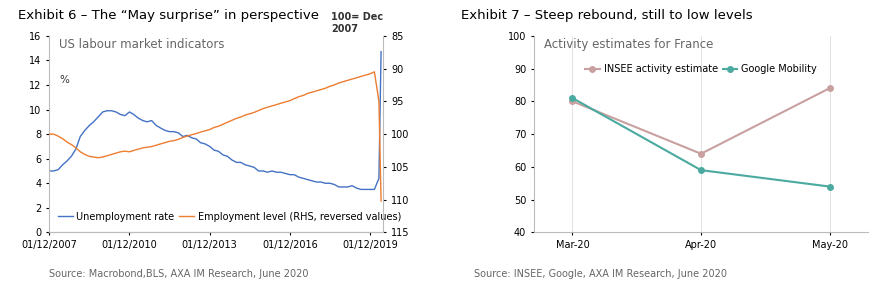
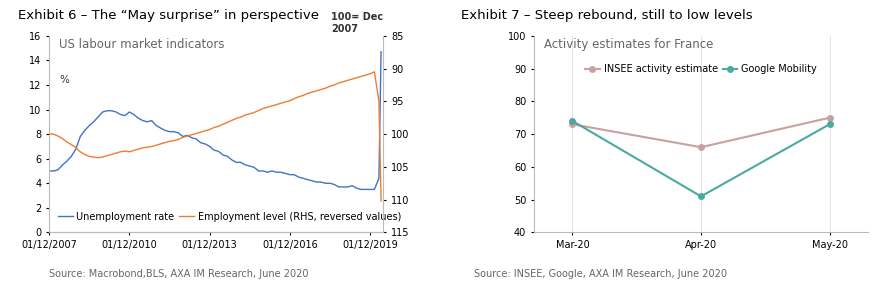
INSEE activity estimate/Mar-20: 80 -> 73
Google Mobility/Mar-20: 81 -> 74
INSEE activity estimate/Apr-20: 64 -> 66
Google Mobility/Apr-20: 59 -> 51
INSEE activity estimate/May-20: 84 -> 75
Google Mobility/May-20: 54 -> 73
